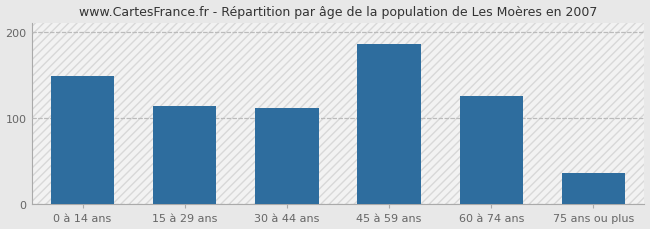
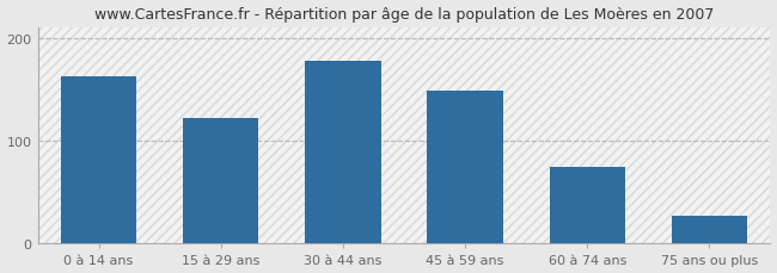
0 à 14 ans: 148 -> 163
15 à 29 ans: 114 -> 122
30 à 44 ans: 112 -> 178
45 à 59 ans: 186 -> 148
60 à 74 ans: 126 -> 75
75 ans ou plus: 36 -> 27
